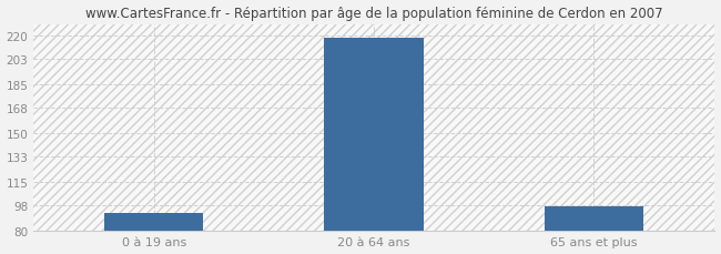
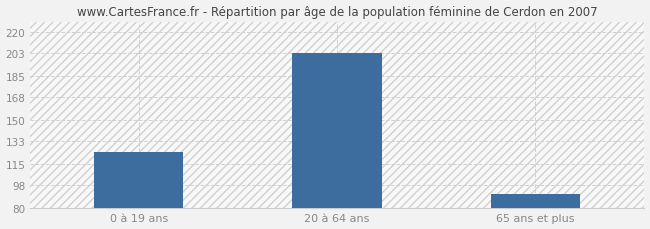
0 à 19 ans: 93 -> 124
20 à 64 ans: 218 -> 203
65 ans et plus: 97 -> 91
